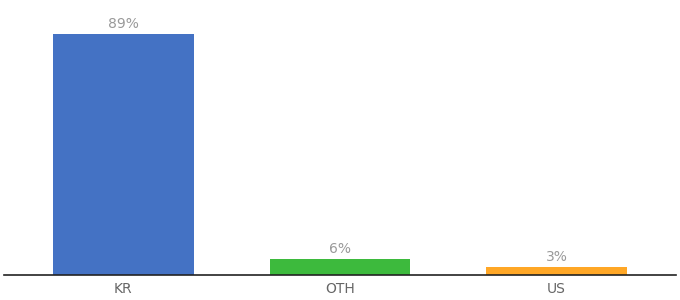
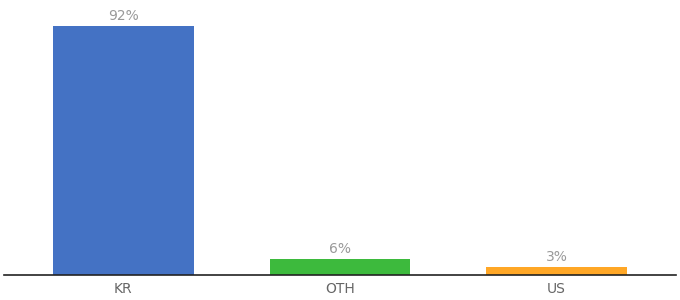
KR: 89% -> 92%
